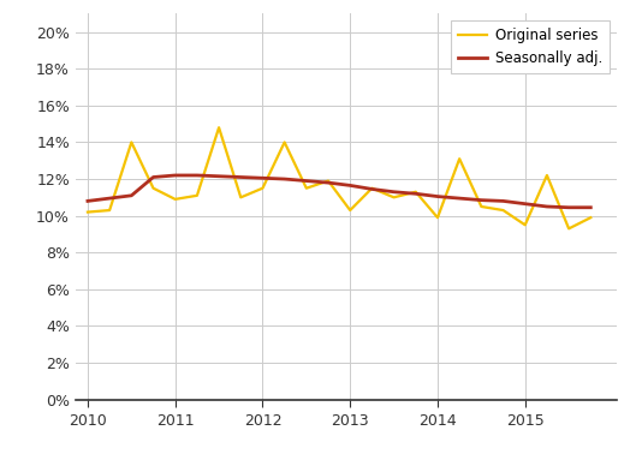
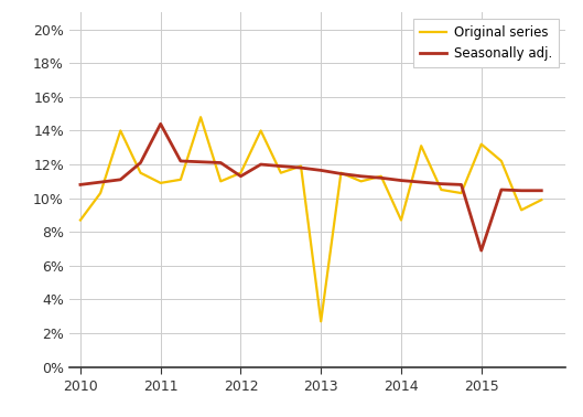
Original series/2010: 10.2% -> 8.7%
Seasonally adj./2011: 12.2% -> 14.4%
Seasonally adj./2012: 12.0% -> 11.3%
Original series/2013: 10.3% -> 2.7%
Original series/2014: 9.9% -> 8.7%
Original series/2015: 9.5% -> 13.2%
Seasonally adj./2015: 10.6% -> 6.9%
